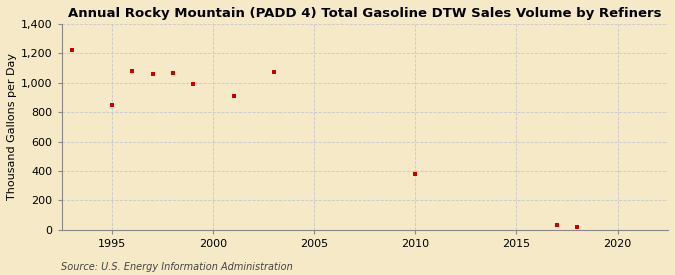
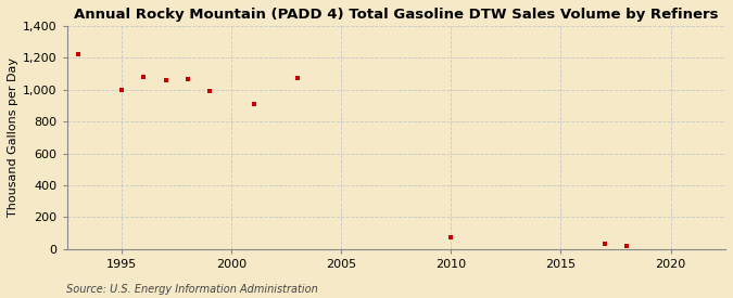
1995: 850 -> 1,000
2010: 380 -> 80
